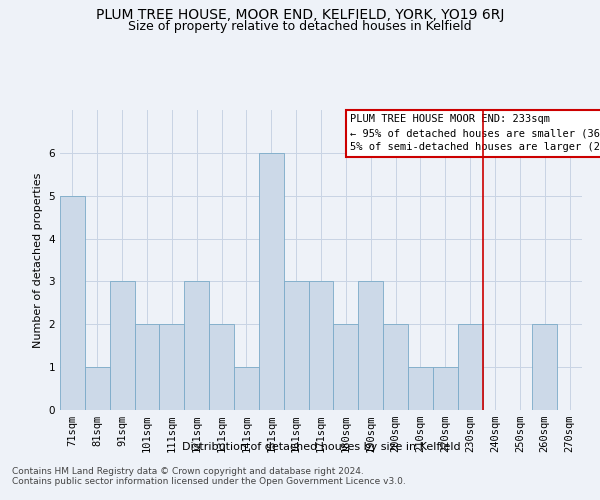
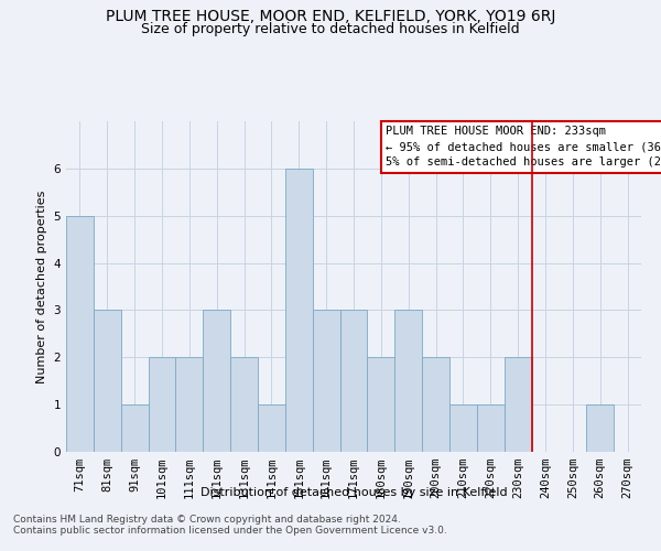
81sqm: 1 -> 3
91sqm: 3 -> 1
260sqm: 2 -> 1
